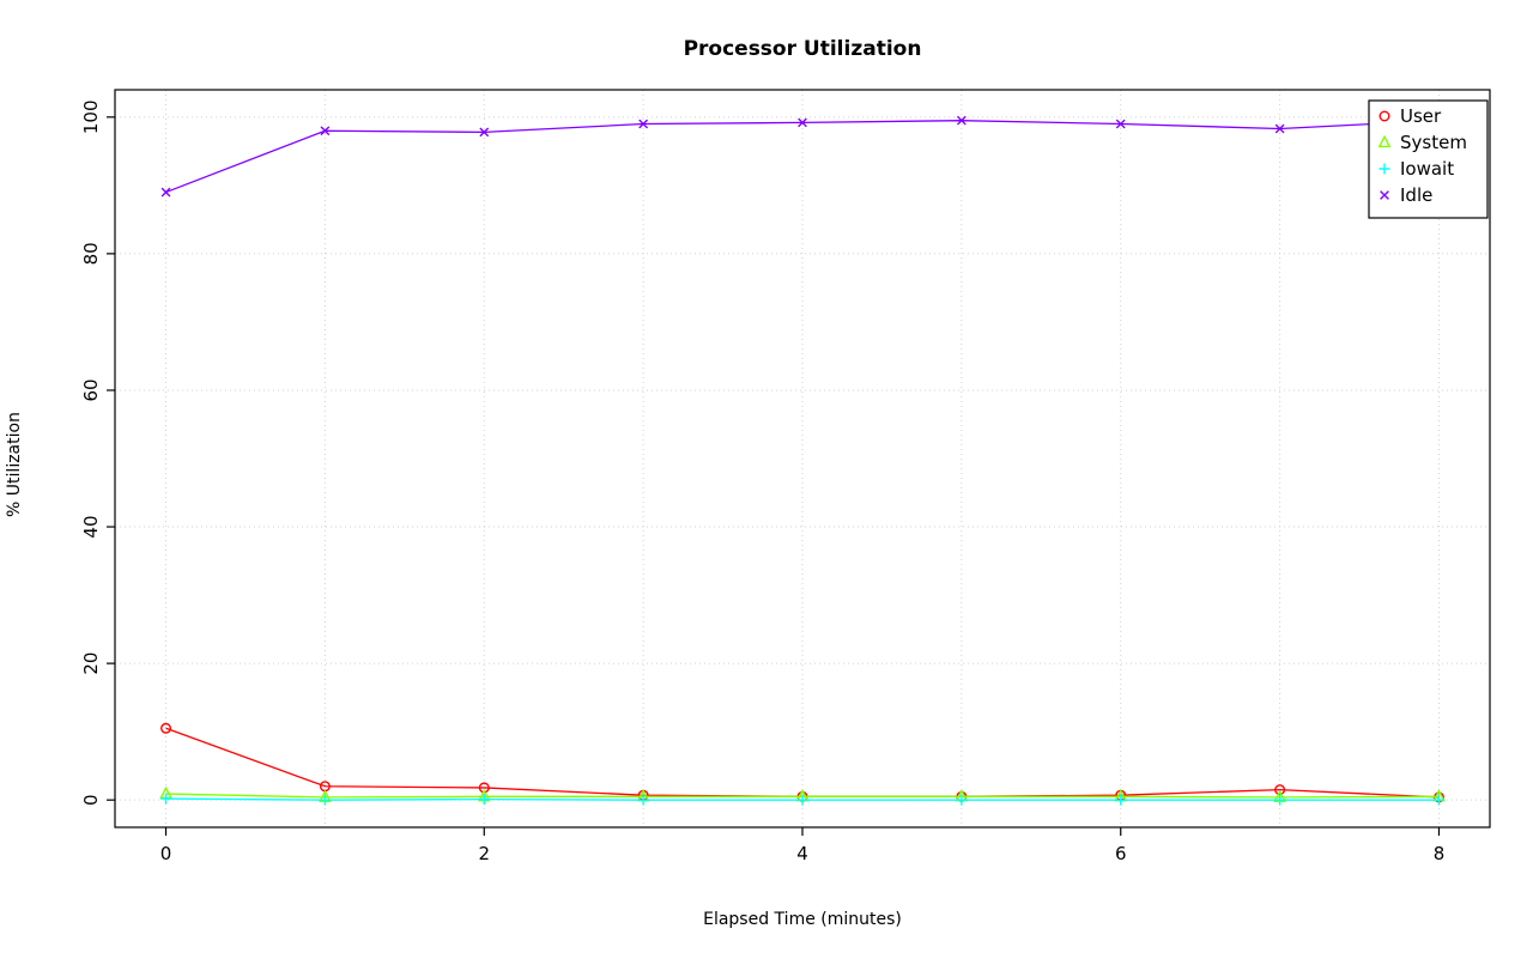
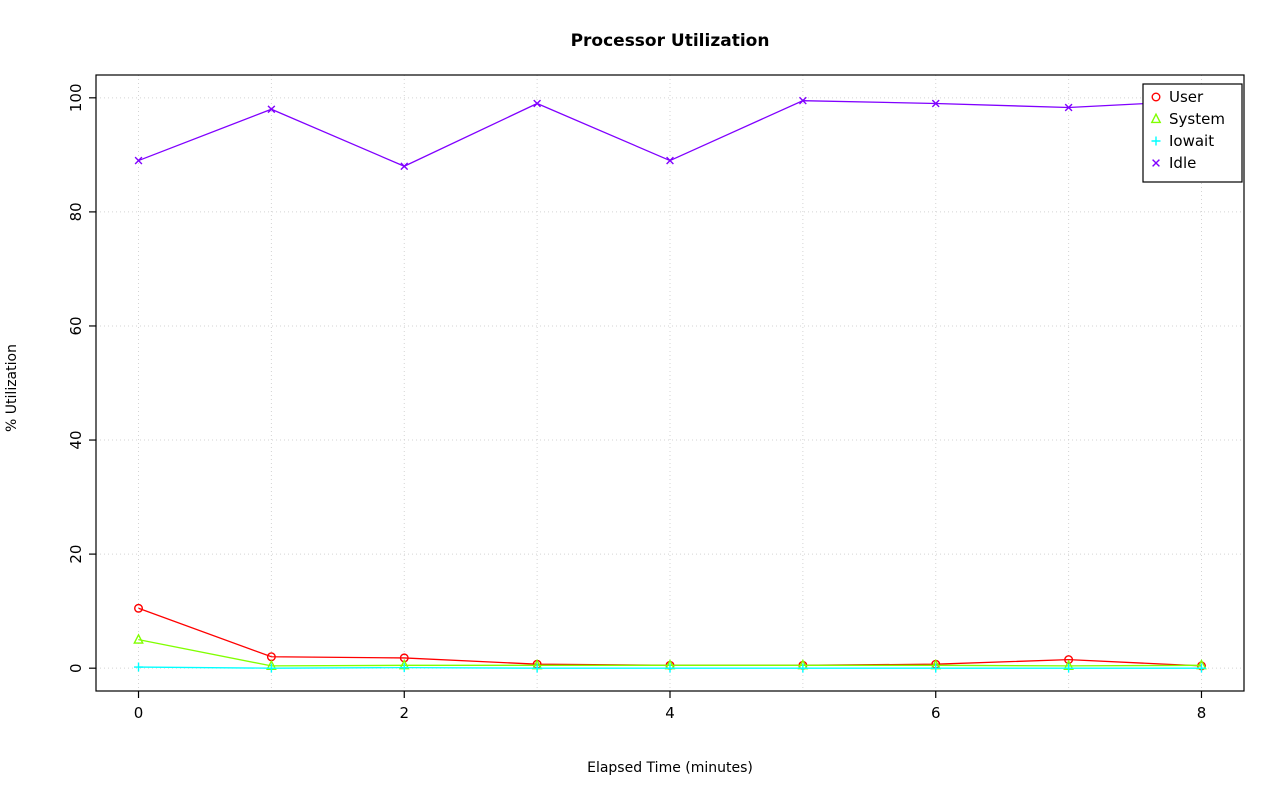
System/0: 1 -> 5
Idle/2: 98 -> 88
Idle/4: 99 -> 89
